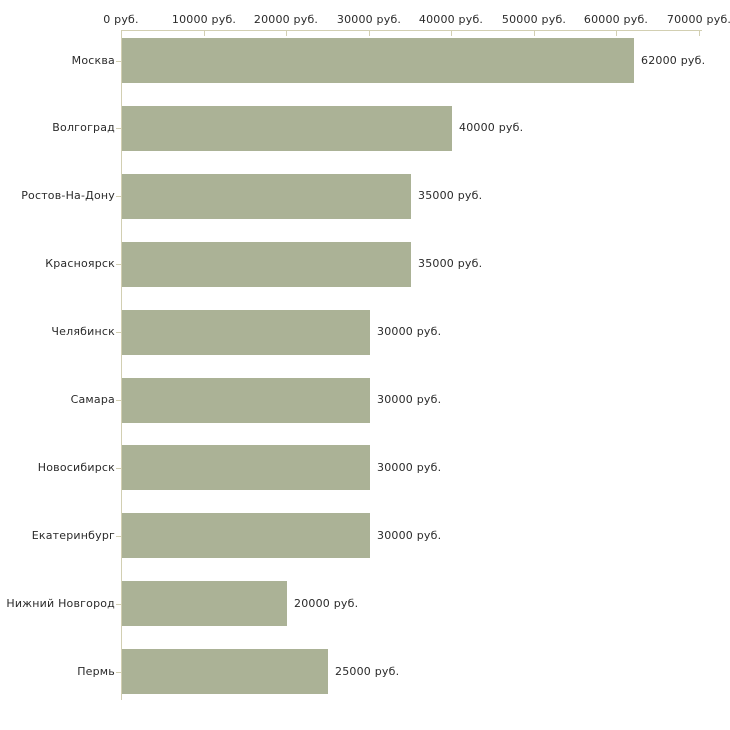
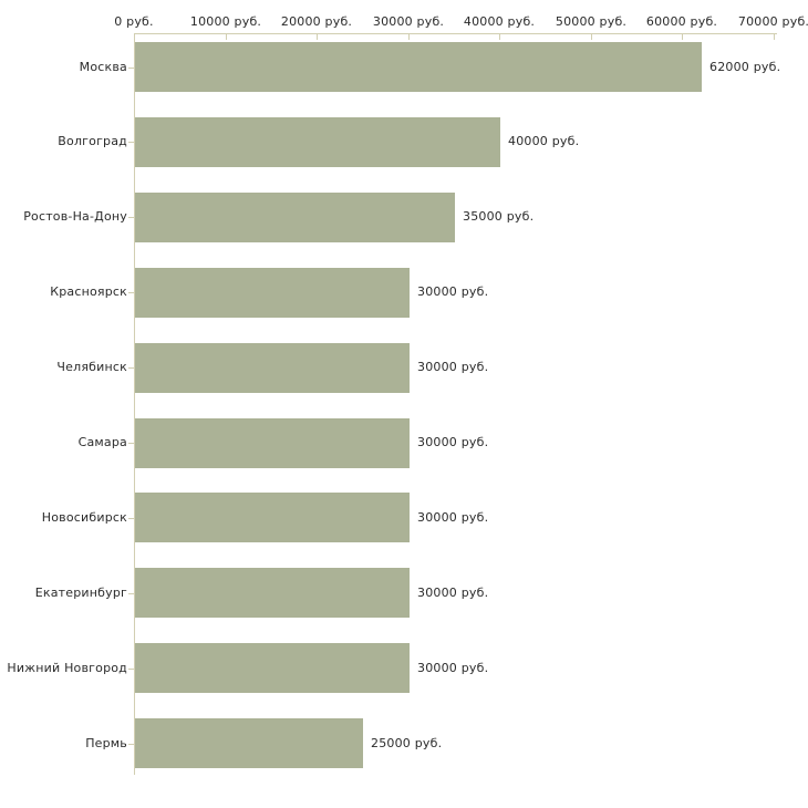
Красноярск: 35000 -> 30000
Нижний Новгород: 20000 -> 30000
